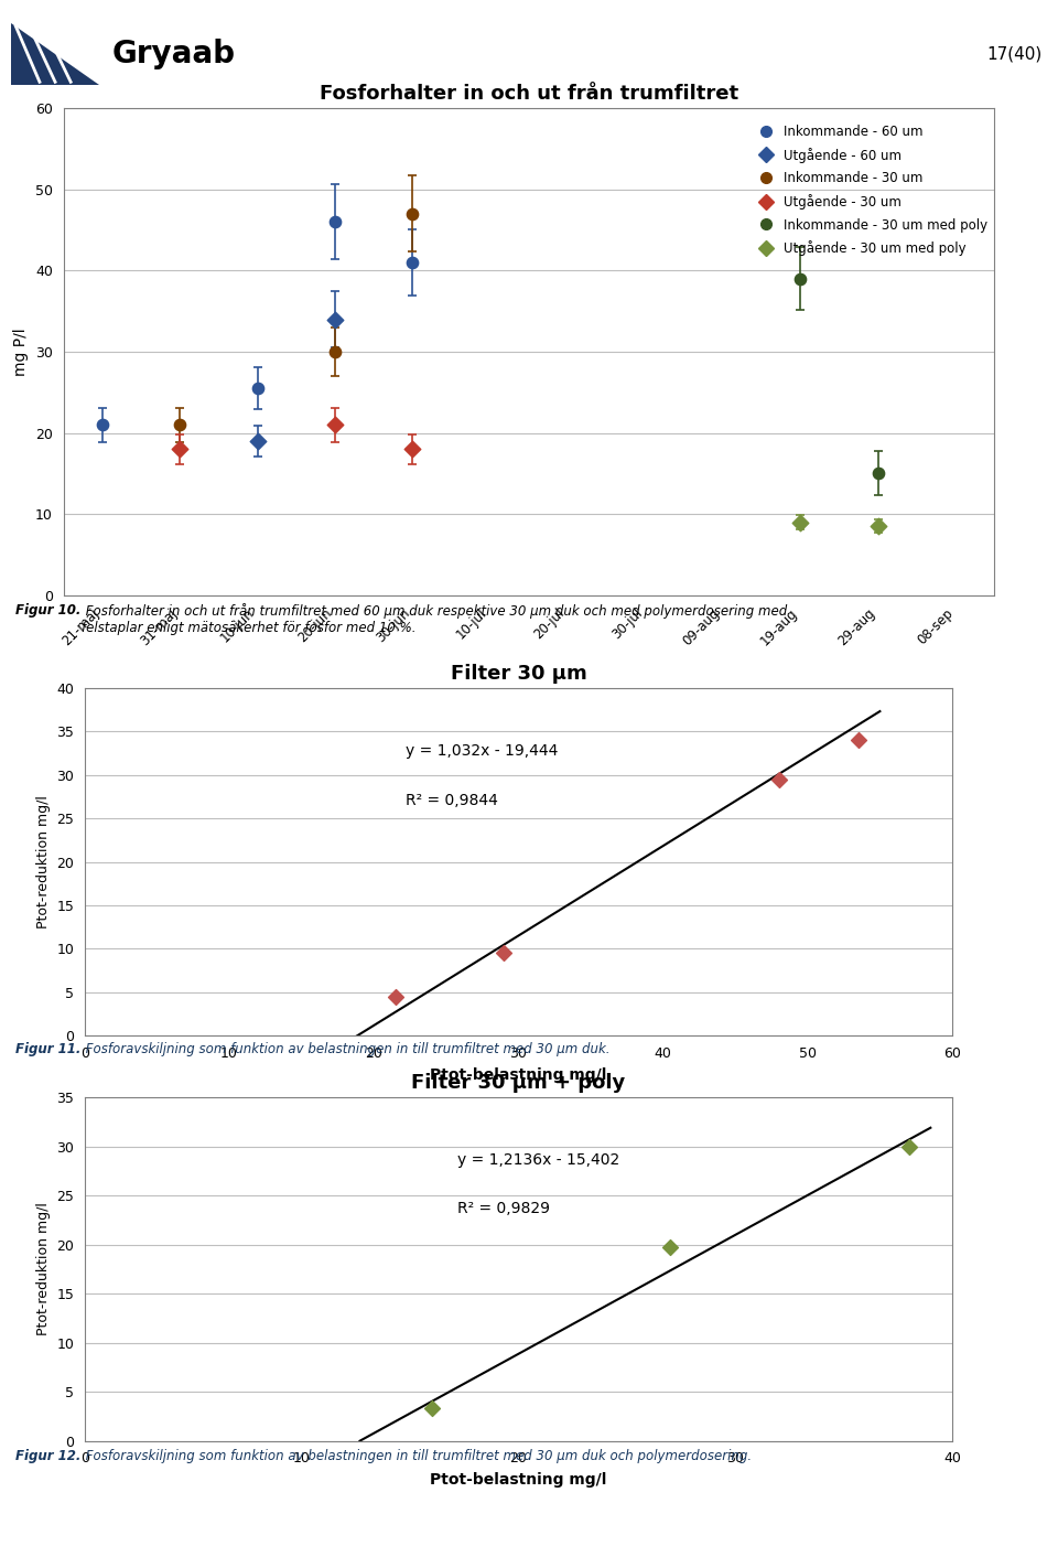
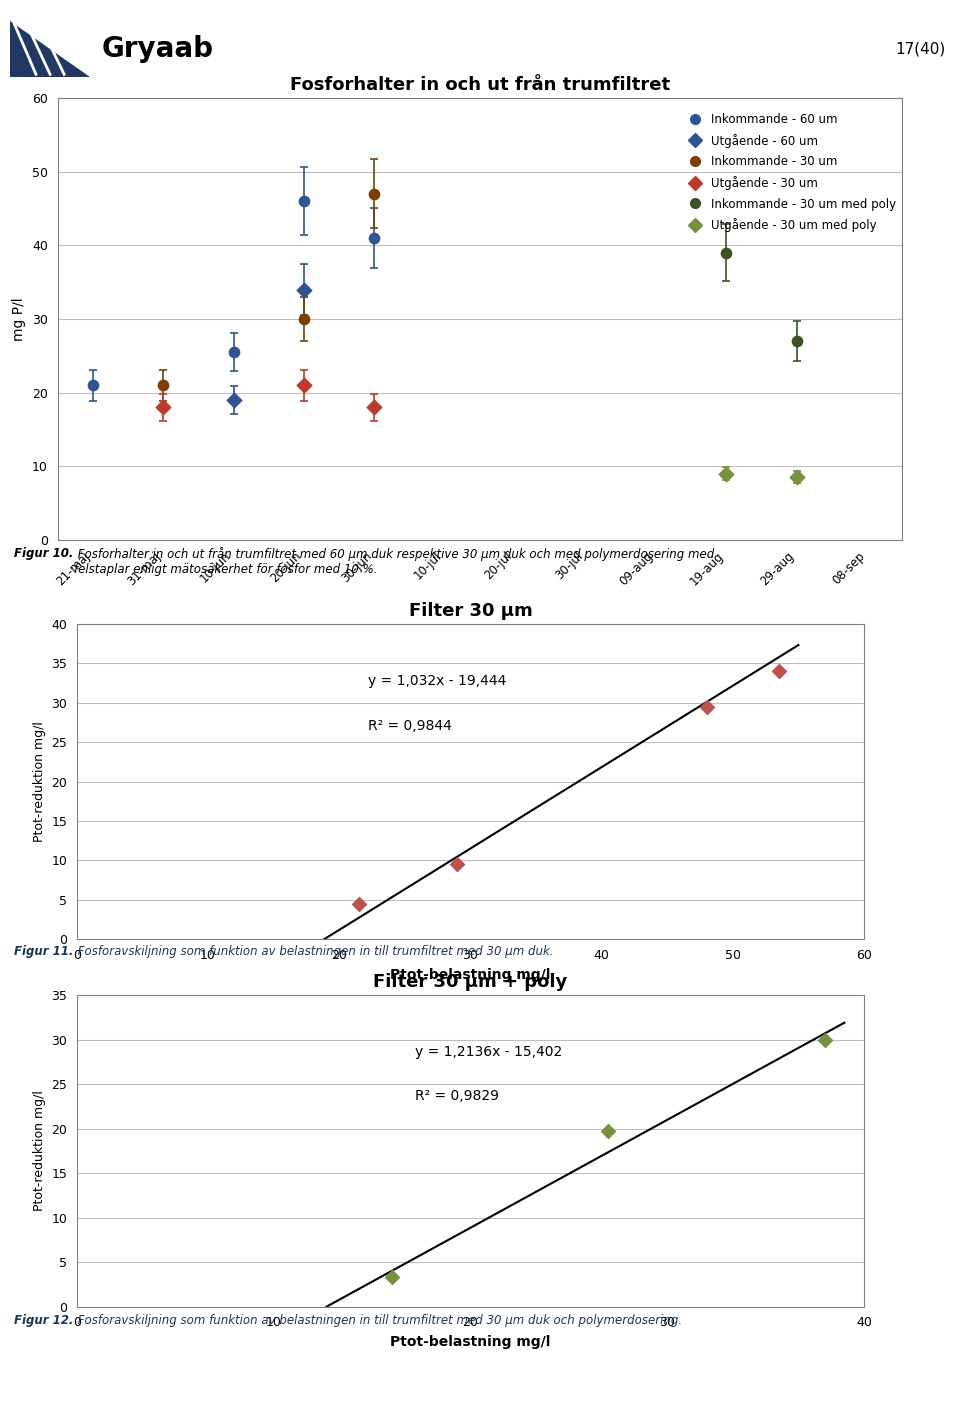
Fosforhalter in och ut från trumfiltret/Inkommande - 30 um med poly/29-aug: 15 -> 27
